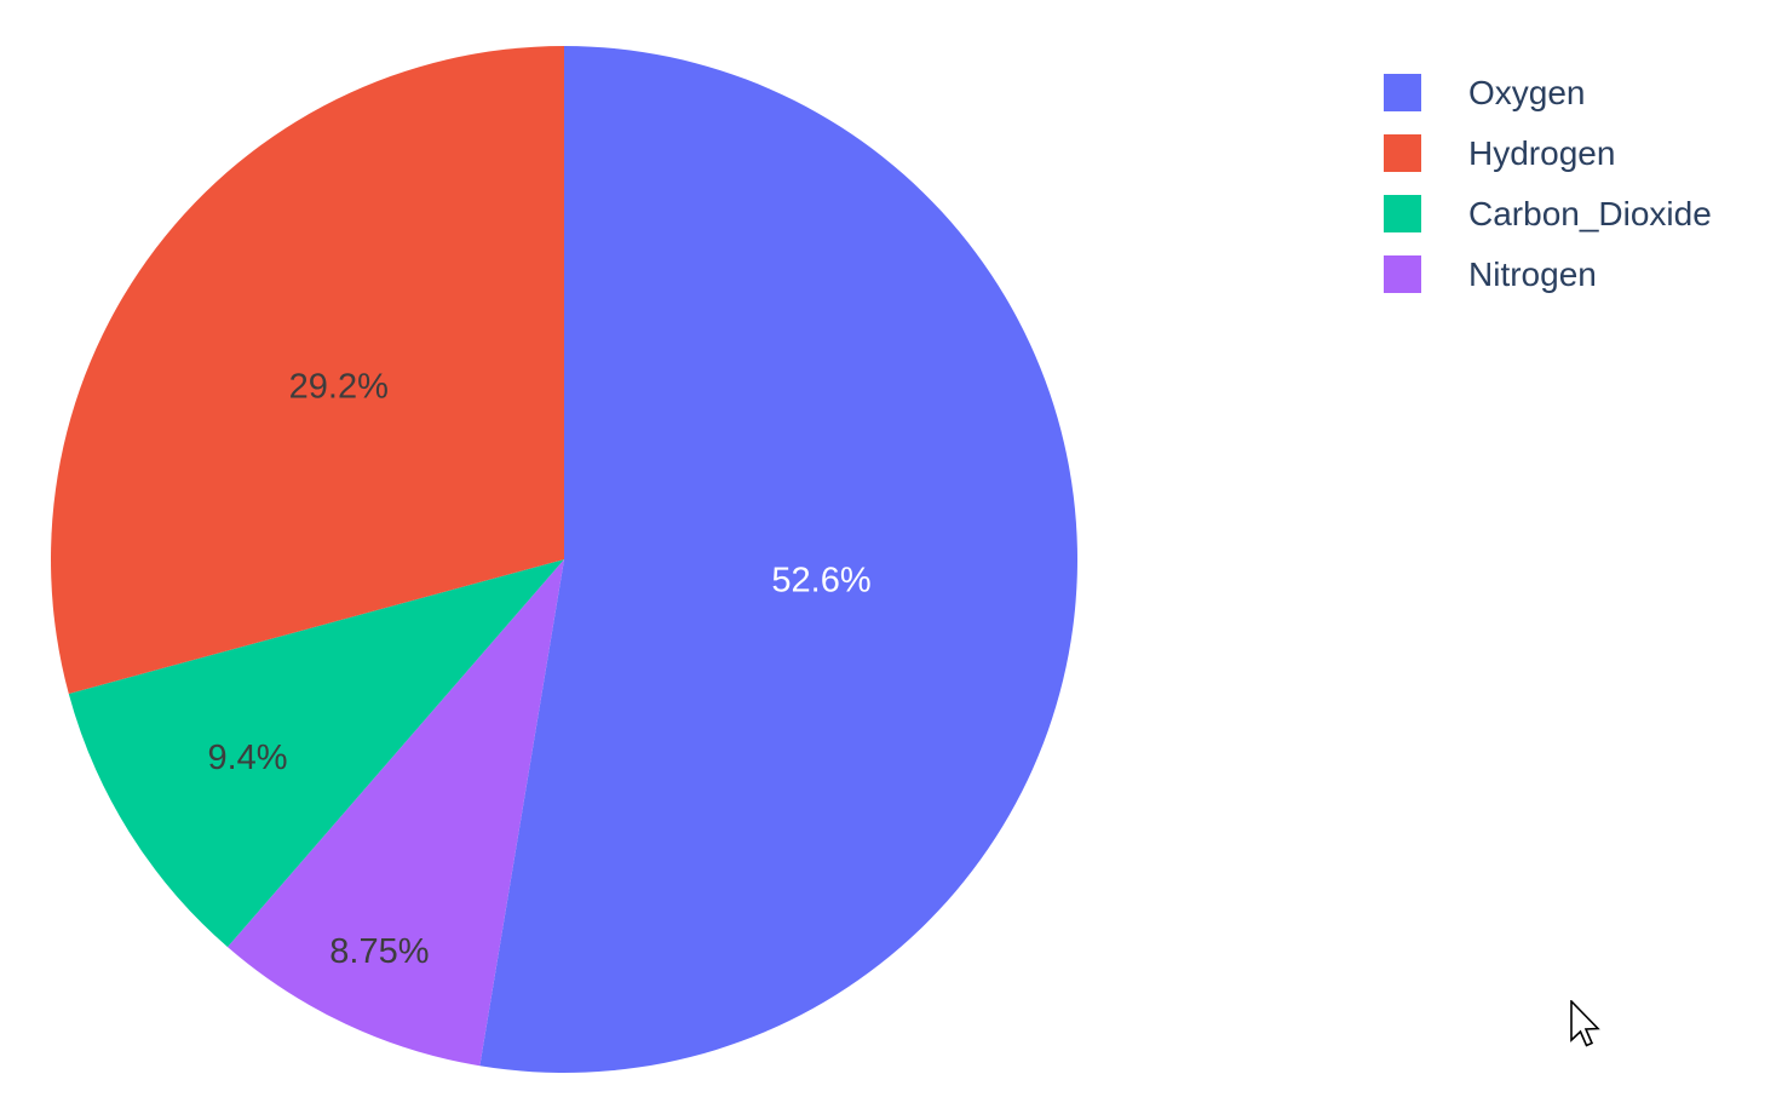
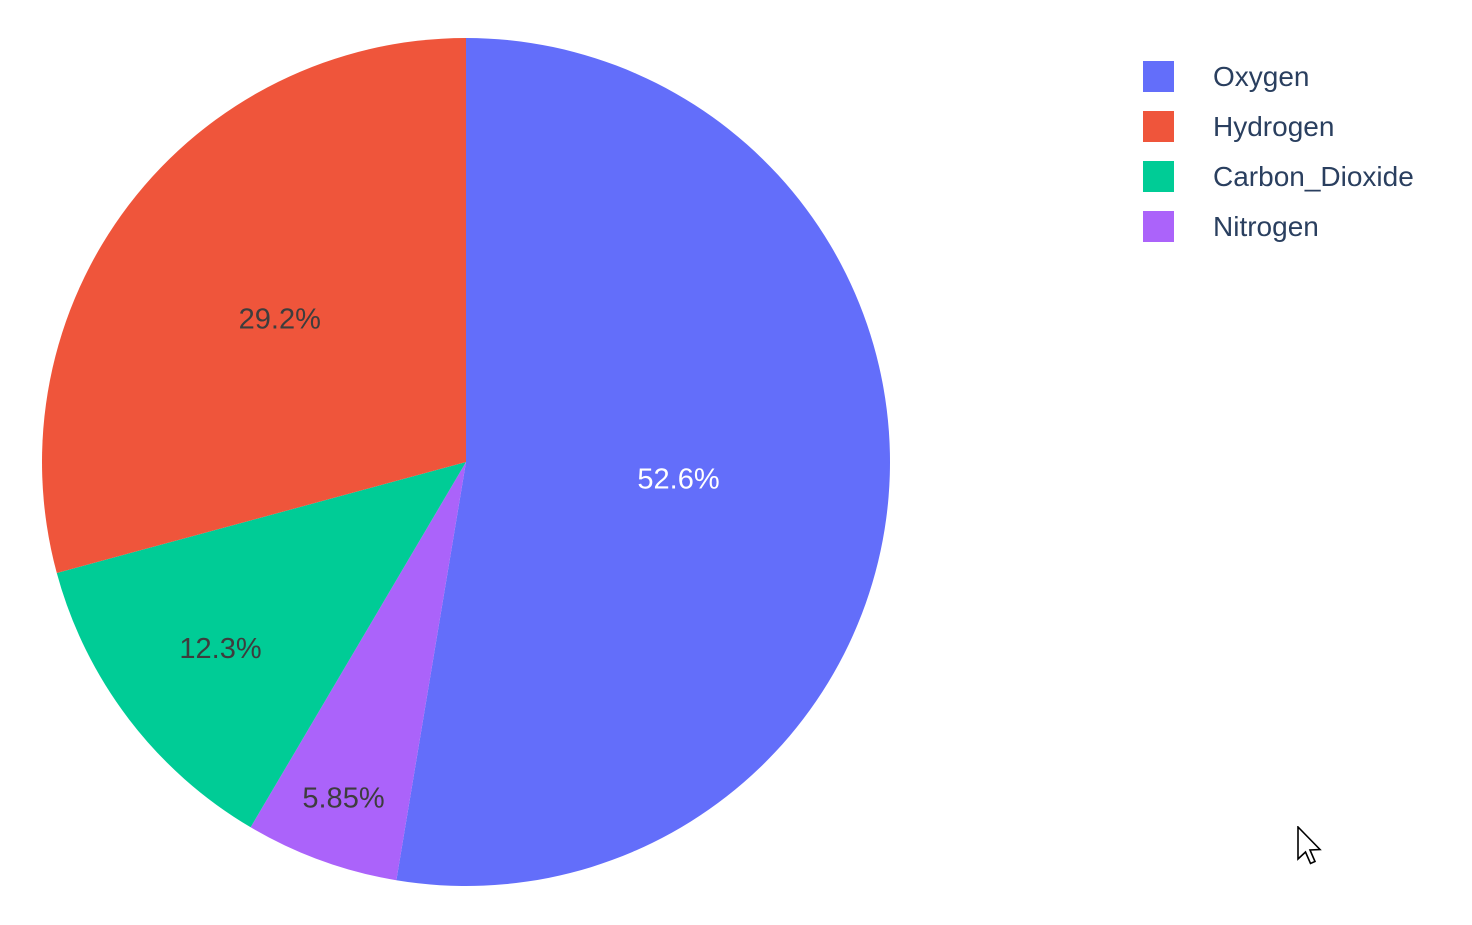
Carbon_Dioxide: 9.4% -> 12.3%
Nitrogen: 8.75% -> 5.85%
